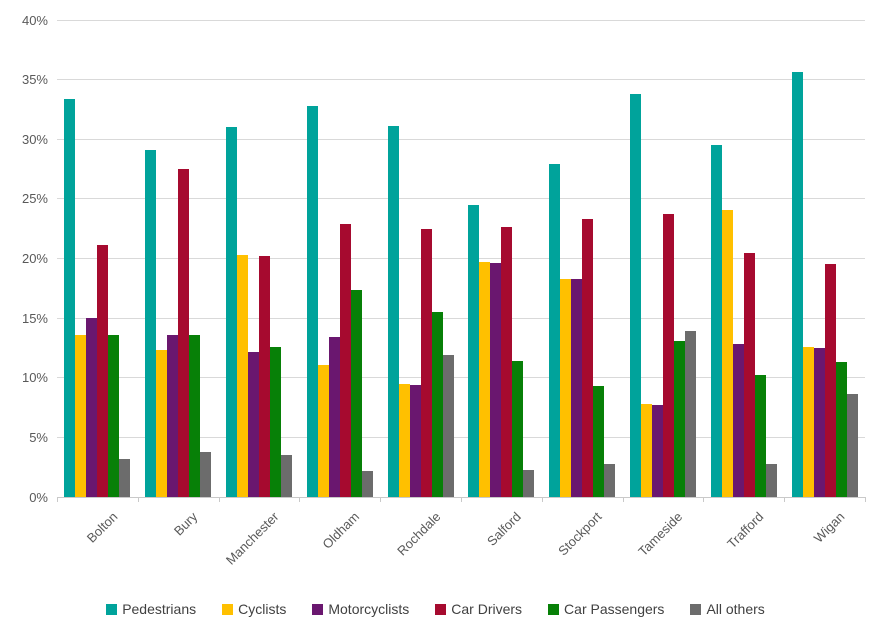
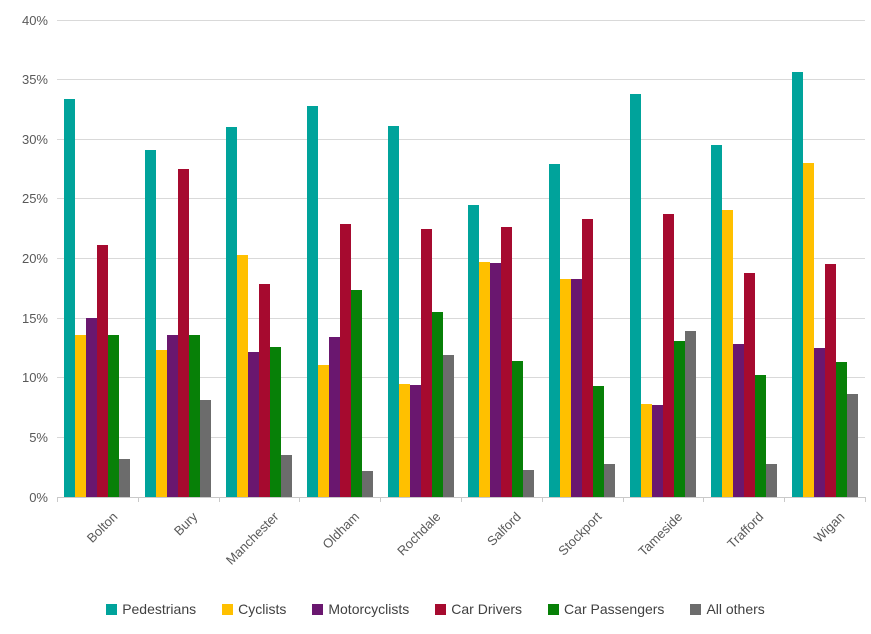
All others/Bury: 3.8% -> 8.1%
Car Drivers/Manchester: 20.2% -> 17.9%
Car Drivers/Trafford: 20.5% -> 18.8%
Cyclists/Wigan: 12.6% -> 28.0%
